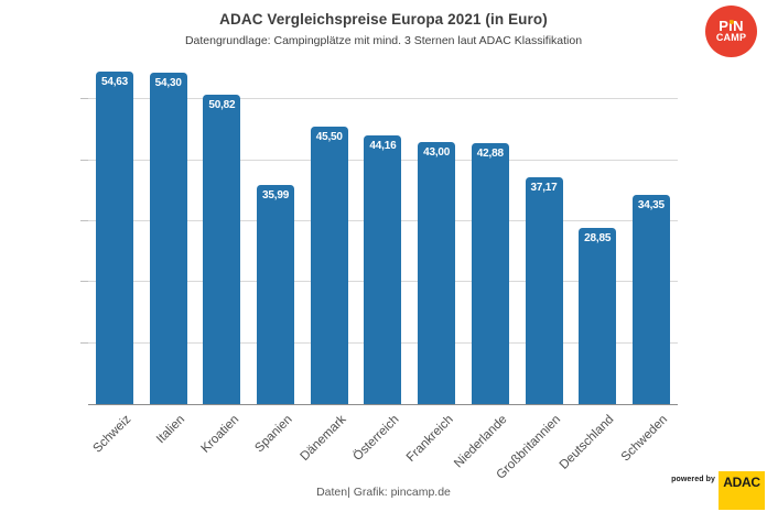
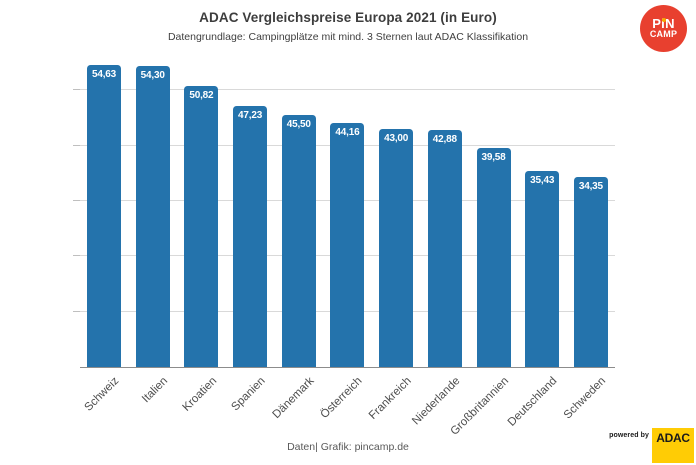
Spanien: 35,99 -> 47,23
Großbritannien: 37,17 -> 39,58
Deutschland: 28,85 -> 35,43
